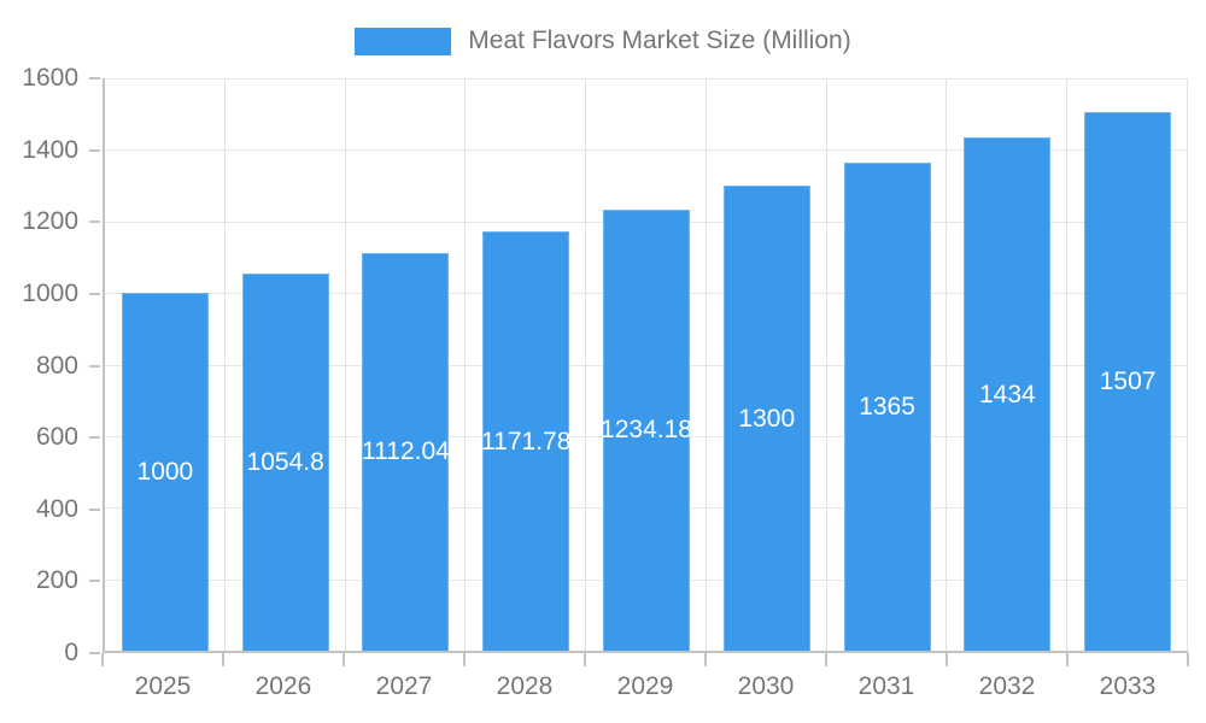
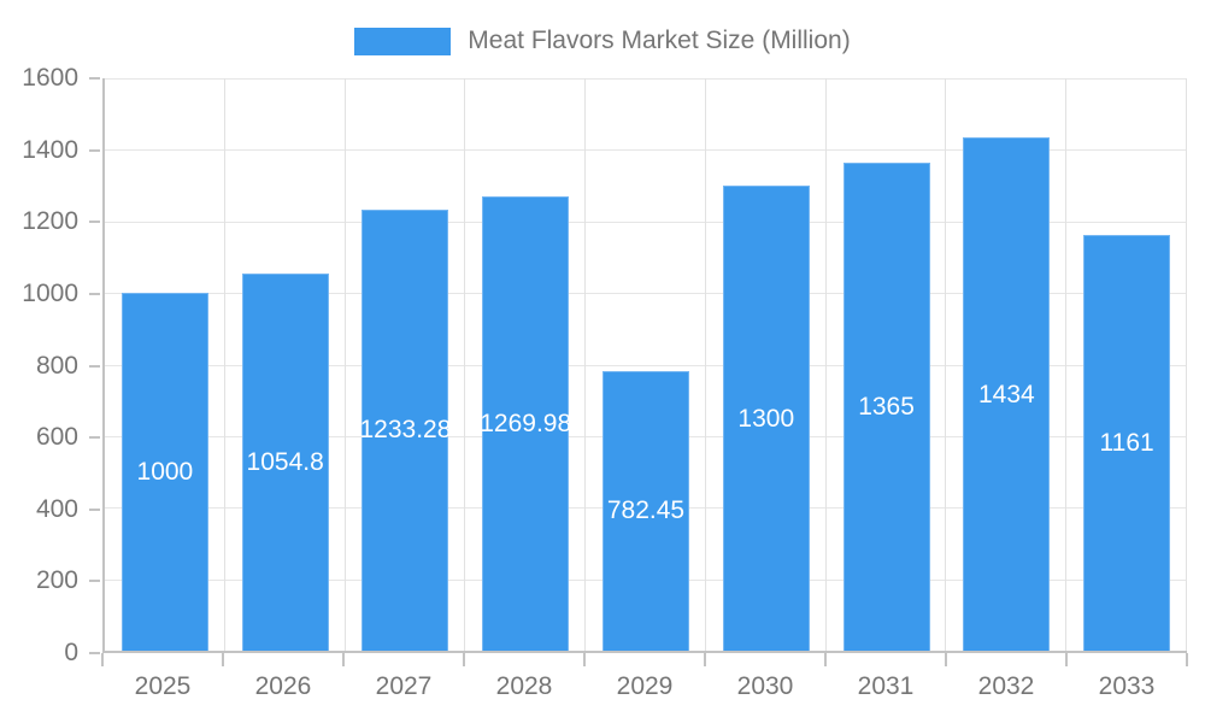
2027: 1112.04 -> 1233.28
2028: 1171.78 -> 1269.98
2029: 1234.18 -> 782.45
2033: 1507 -> 1161
